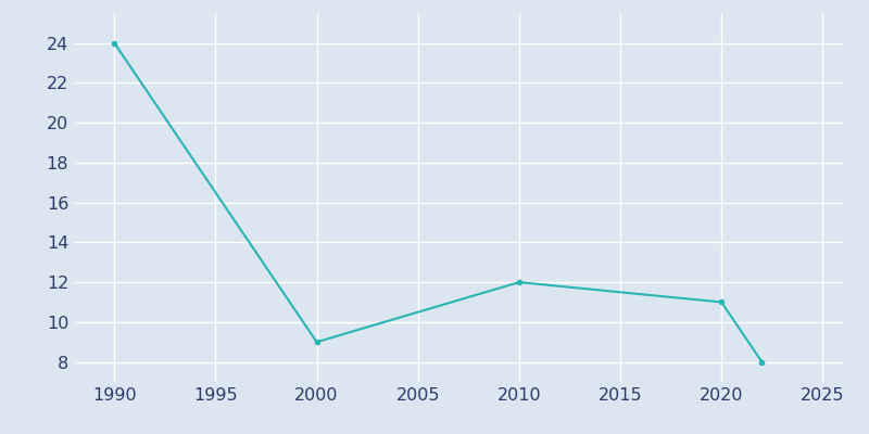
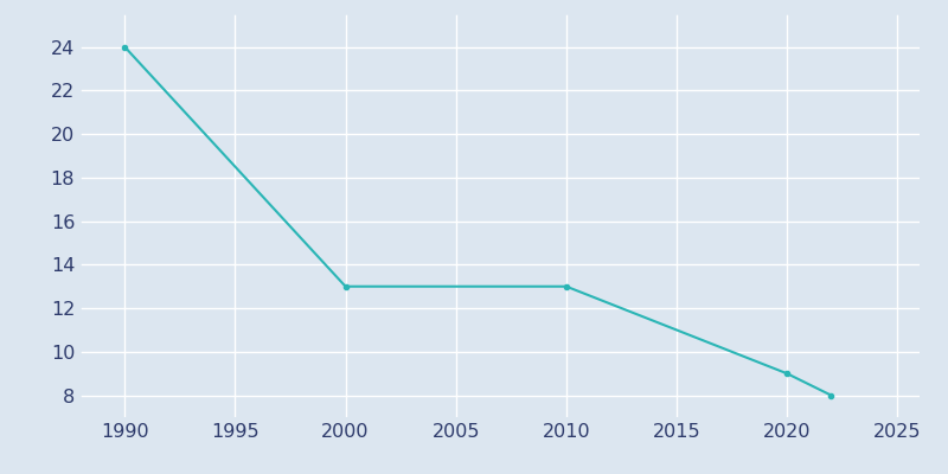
2000: 9 -> 13
2010: 12 -> 13
2020: 11 -> 9
